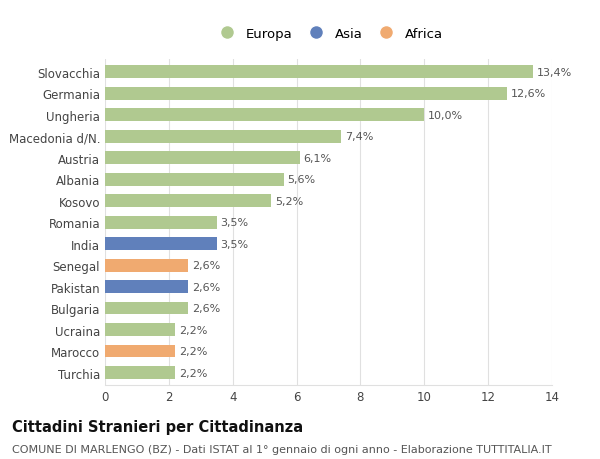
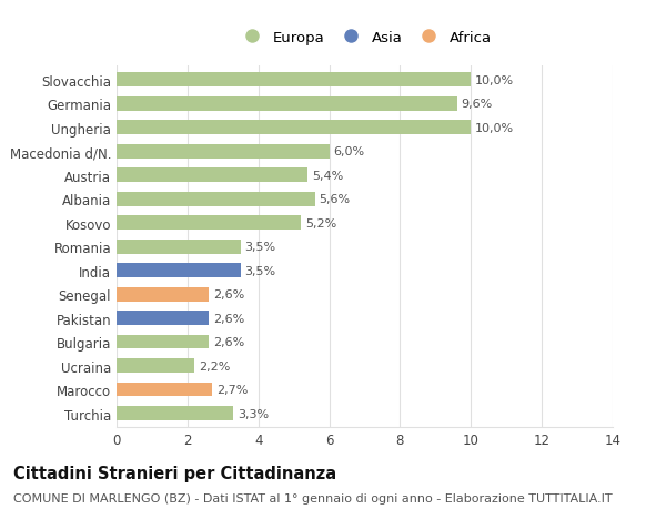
Slovacchia: 13,4% -> 10,0%
Germania: 12,6% -> 9,6%
Macedonia d/N.: 7,4% -> 6,0%
Austria: 6,1% -> 5,4%
Marocco: 2,2% -> 2,7%
Turchia: 2,2% -> 3,3%
